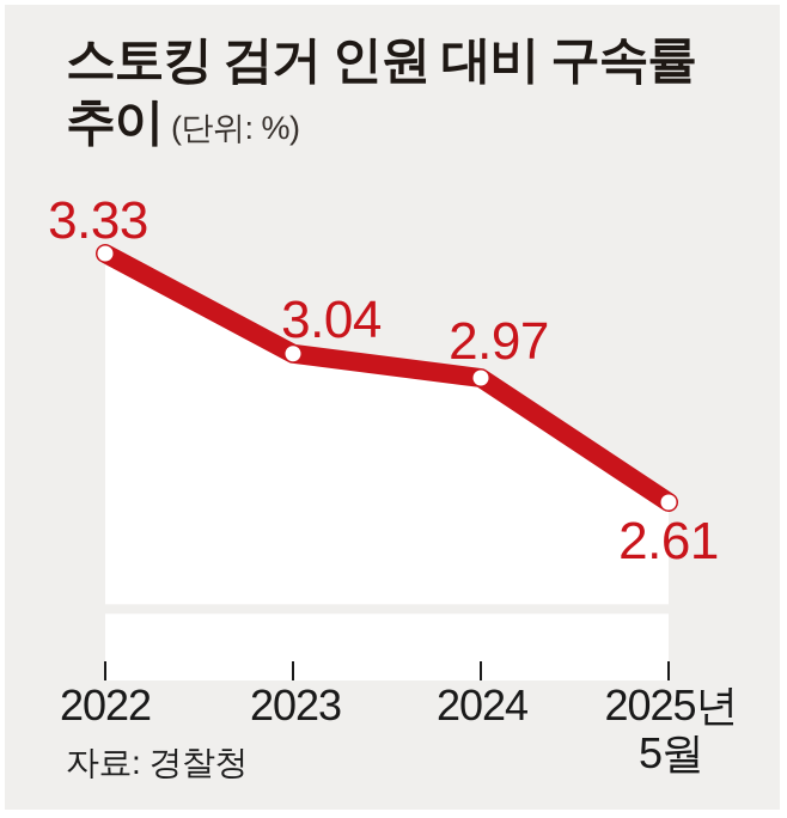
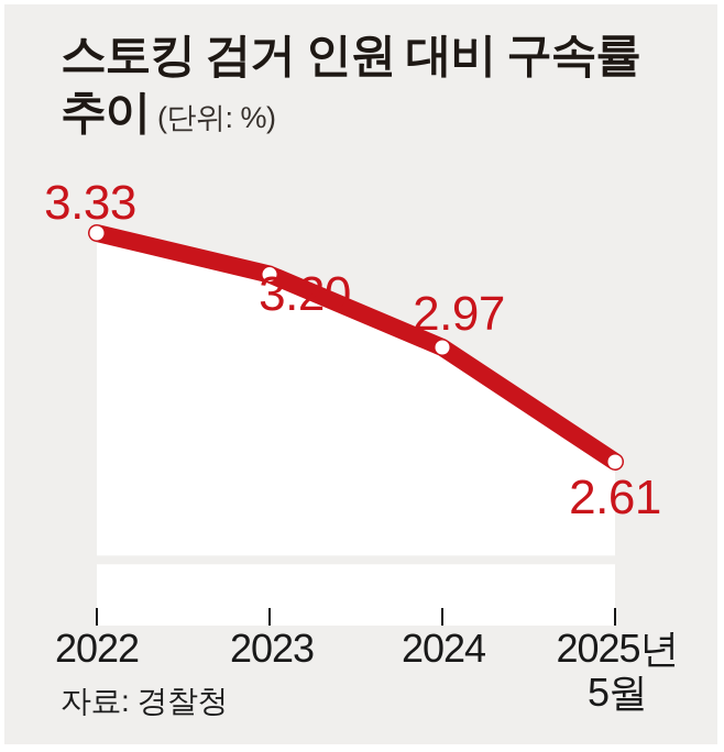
2023: 3.04 -> 3.20
